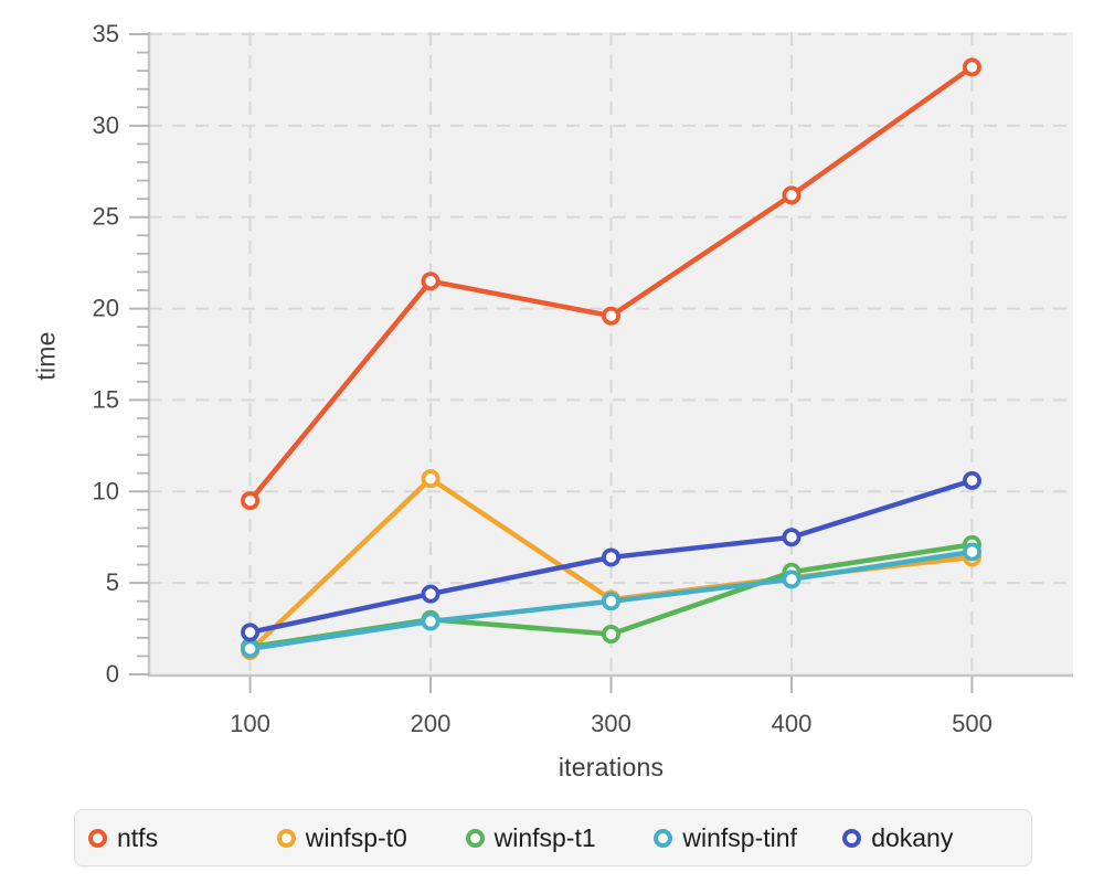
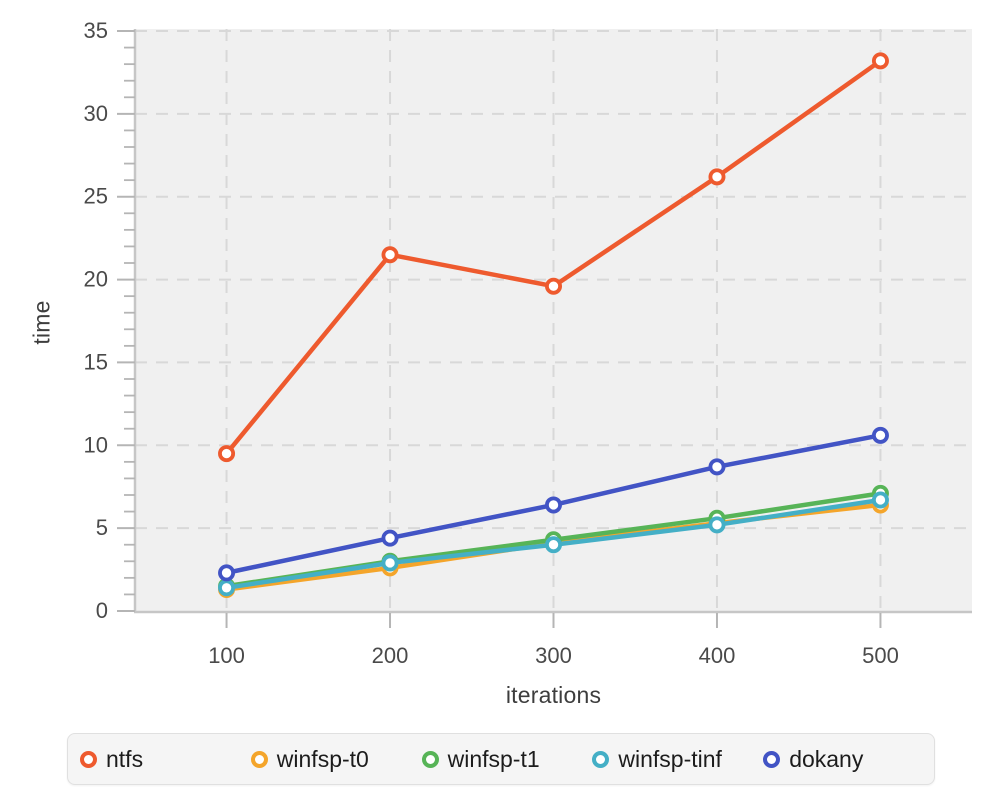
winfsp-t0/200: 10.7 -> 2.6
winfsp-t1/300: 2.2 -> 4.3
dokany/400: 7.5 -> 8.7
